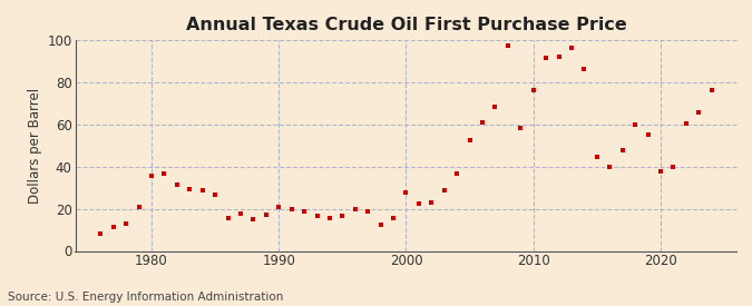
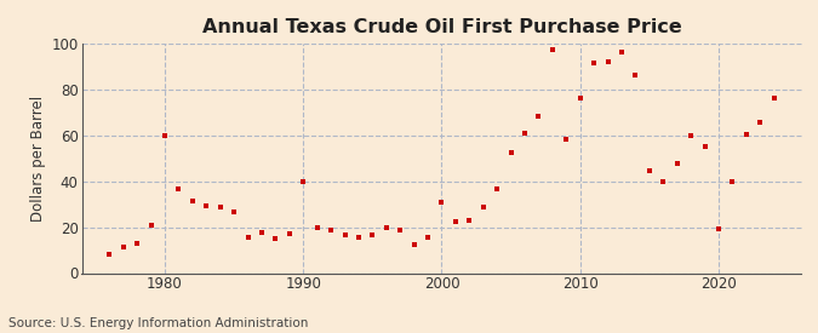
1980: 36 -> 60
1990: 21 -> 40
2000: 28 -> 31
2020: 38 -> 19
